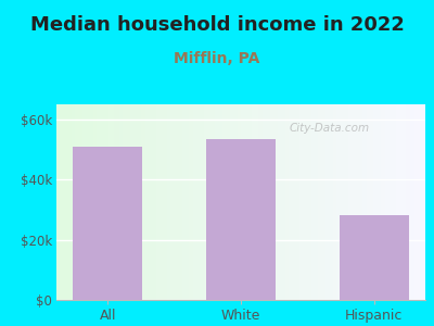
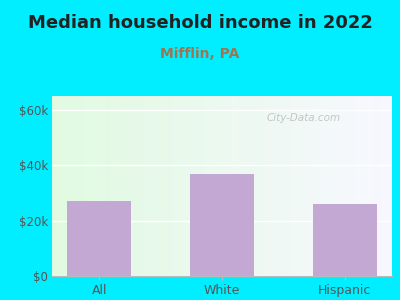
All: $51.0k -> $27.0k
White: $53.5k -> $37.0k
Hispanic: $28.0k -> $26.0k
